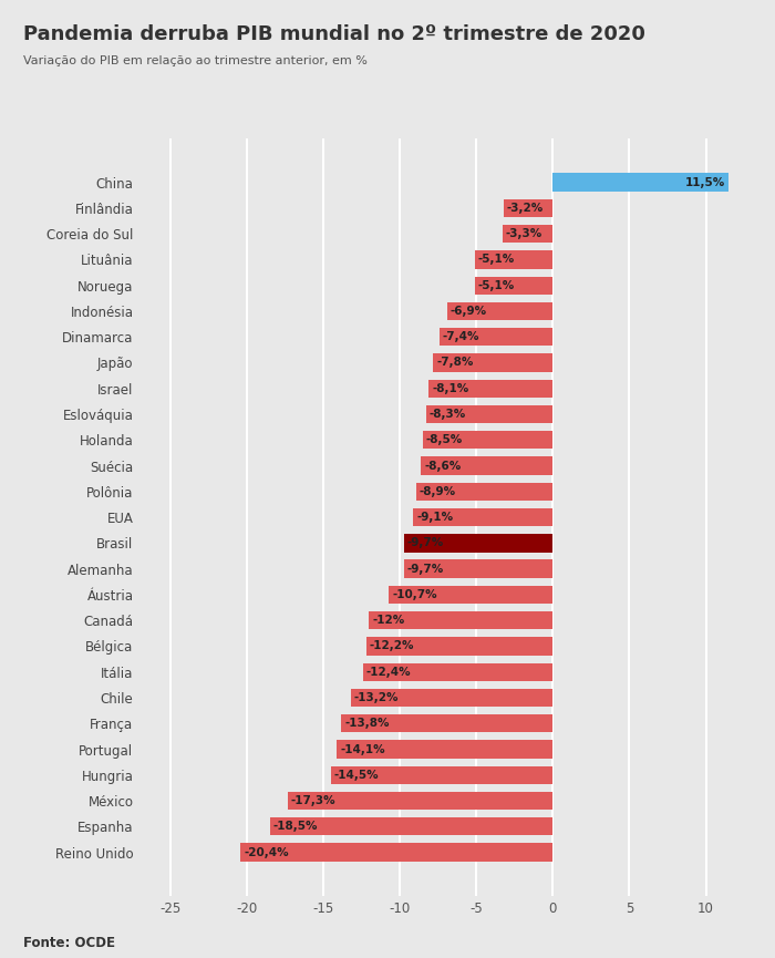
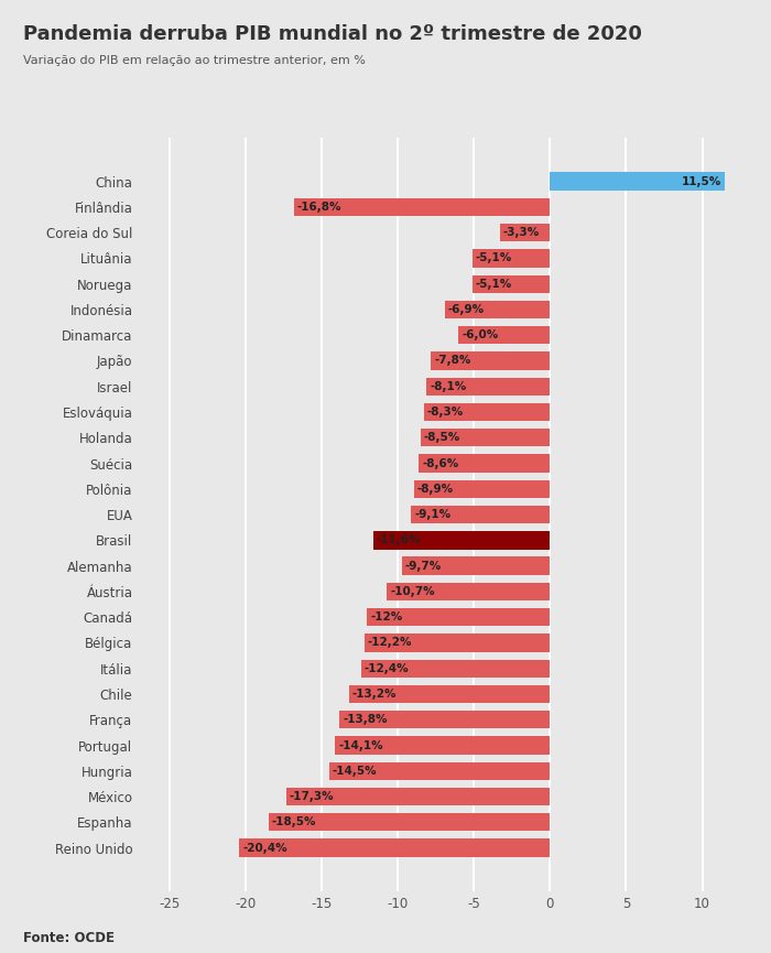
Finlândia: -3,2% -> -16,8%
Dinamarca: -7,4% -> -6,0%
Brasil: -9,7% -> -11,6%
